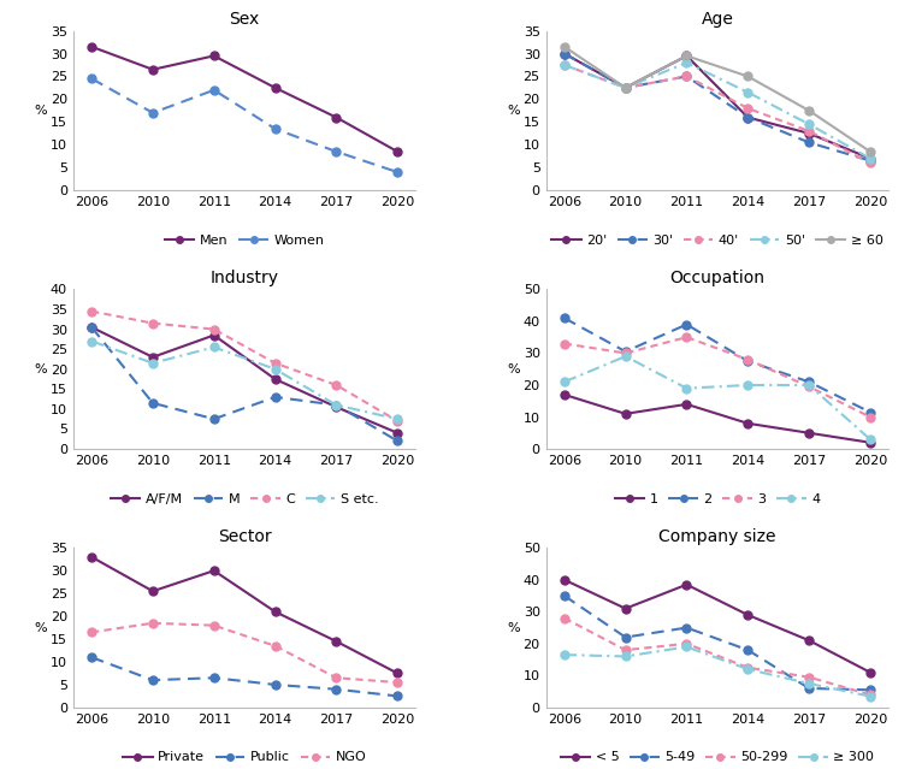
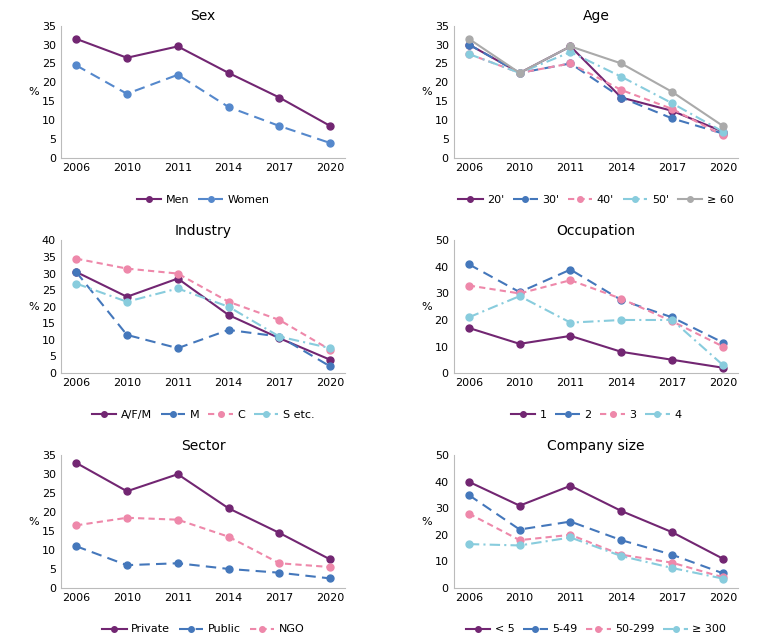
Company size/5-49/2017: 6.0 -> 12.5
